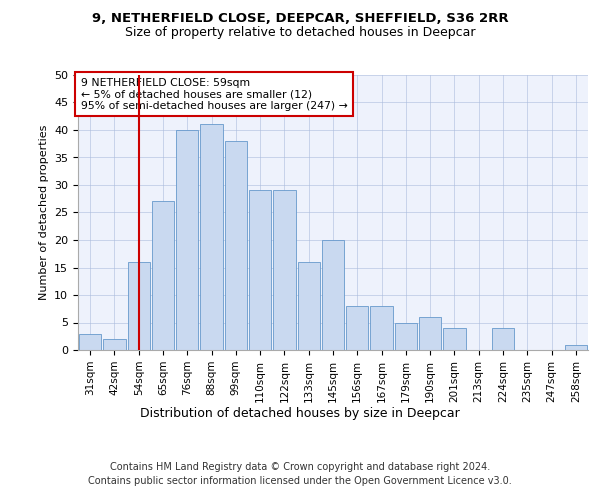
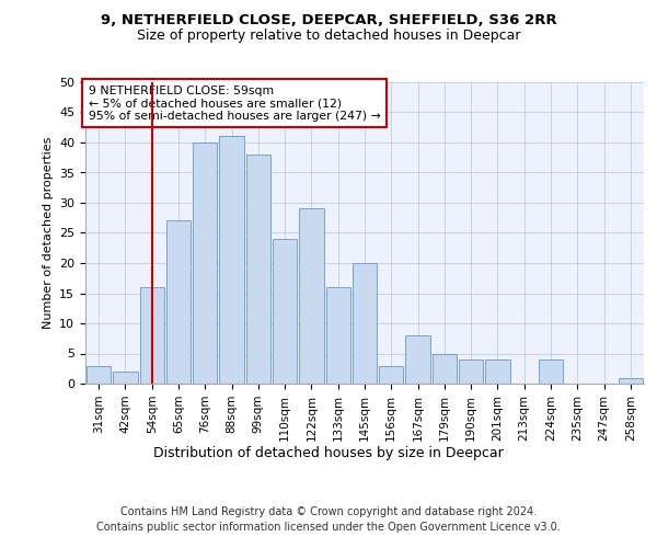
110sqm: 29 -> 24
156sqm: 8 -> 3
190sqm: 6 -> 4
